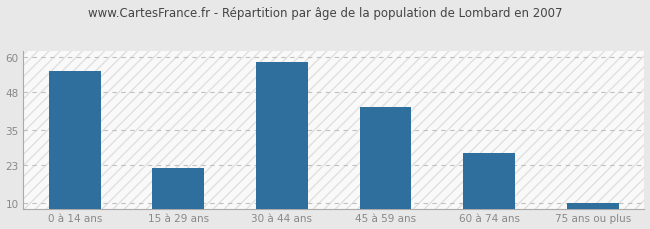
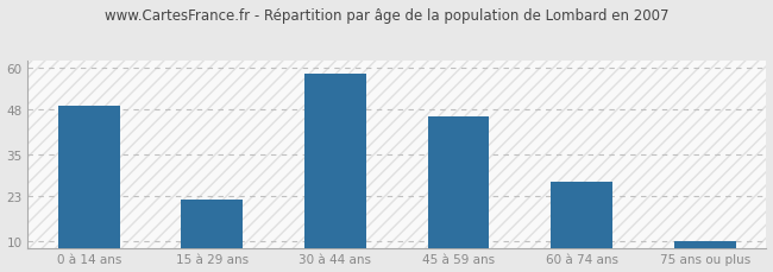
0 à 14 ans: 55 -> 49
45 à 59 ans: 43 -> 46
